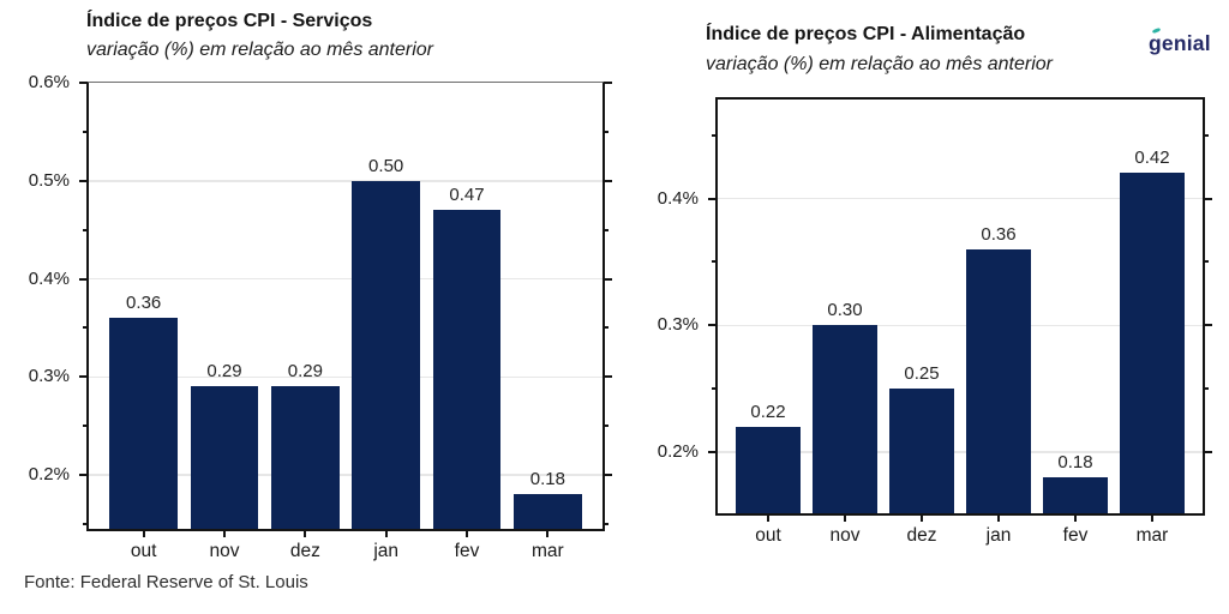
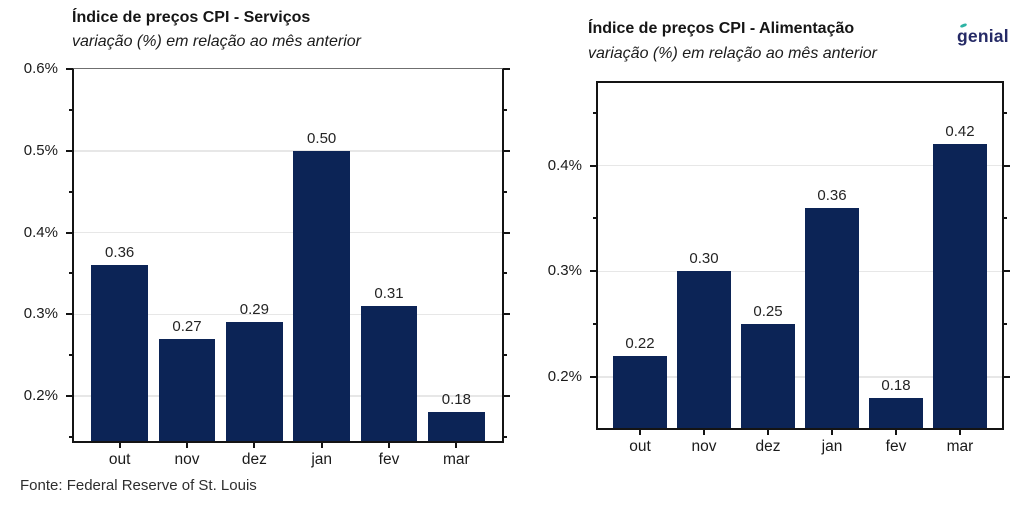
Índice de preços CPI - Serviços/nov: 0.29 -> 0.27
Índice de preços CPI - Serviços/fev: 0.47 -> 0.31
